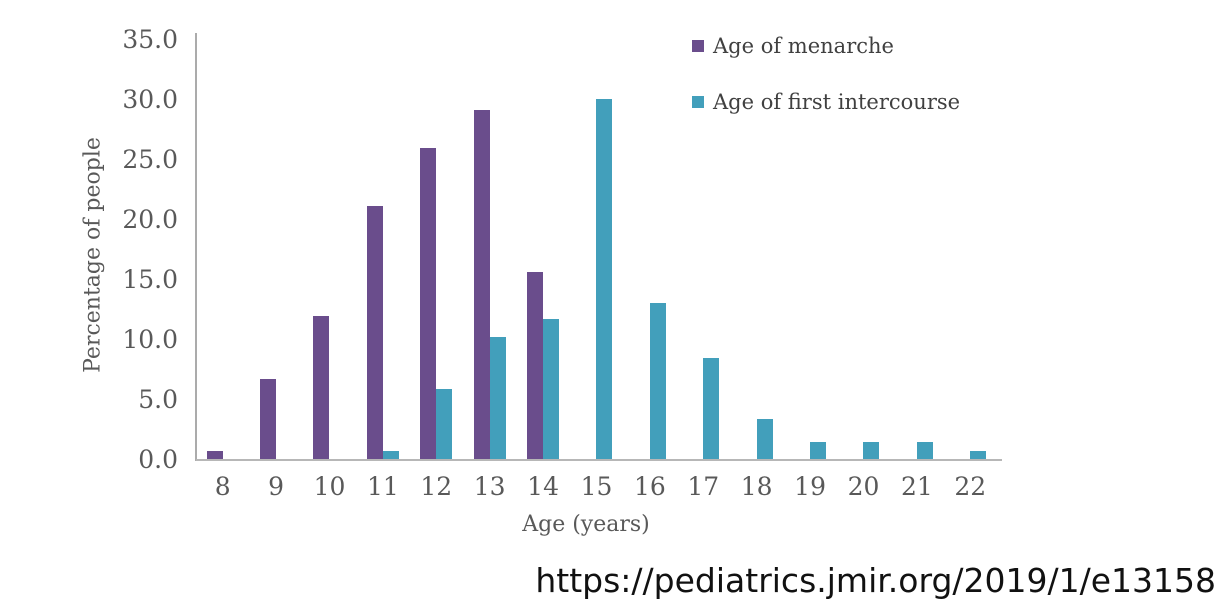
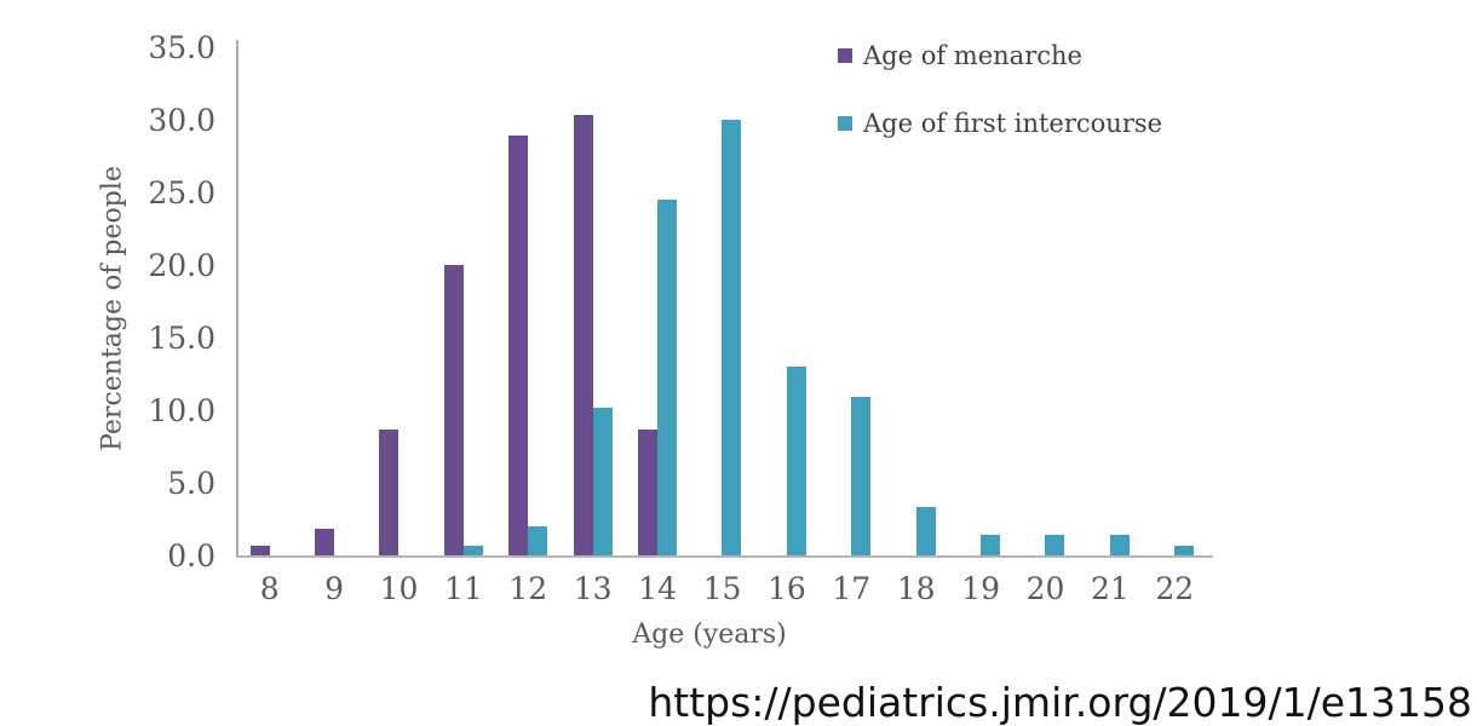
Age of menarche/9: 6.7 -> 1.8
Age of menarche/10: 11.9 -> 8.7
Age of menarche/11: 21.1 -> 20.0
Age of menarche/12: 25.9 -> 28.9
Age of first intercourse/12: 5.8 -> 2.0
Age of menarche/13: 29.1 -> 30.3
Age of menarche/14: 15.6 -> 8.7
Age of first intercourse/14: 11.7 -> 24.5
Age of first intercourse/17: 8.4 -> 10.9
